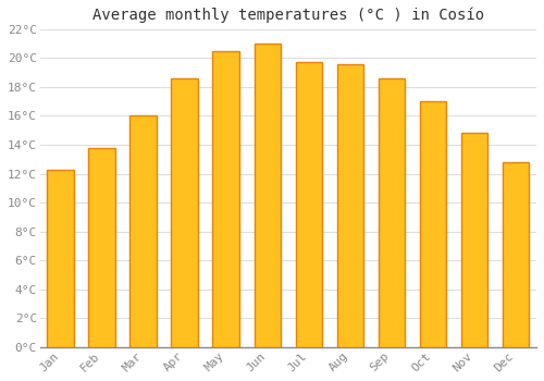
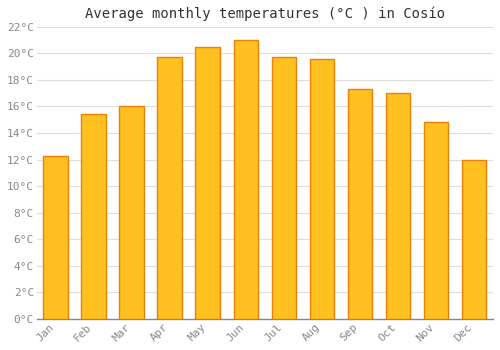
Feb: 13.8°C -> 15.4°C
Apr: 18.6°C -> 19.7°C
Sep: 18.6°C -> 17.3°C
Dec: 12.8°C -> 12.0°C
